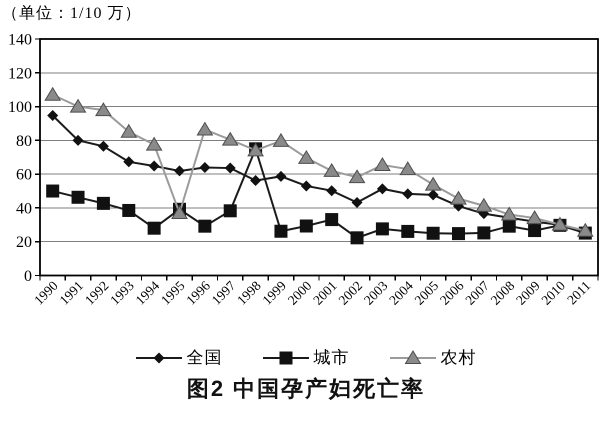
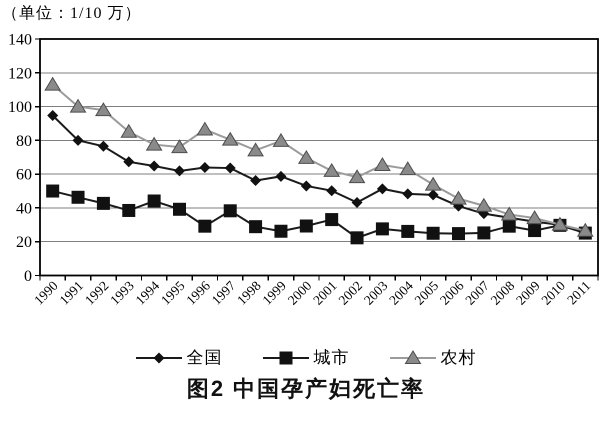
农村/1990: 107 -> 113
城市/1994: 28 -> 44
农村/1995: 37 -> 76
城市/1998: 75 -> 29
